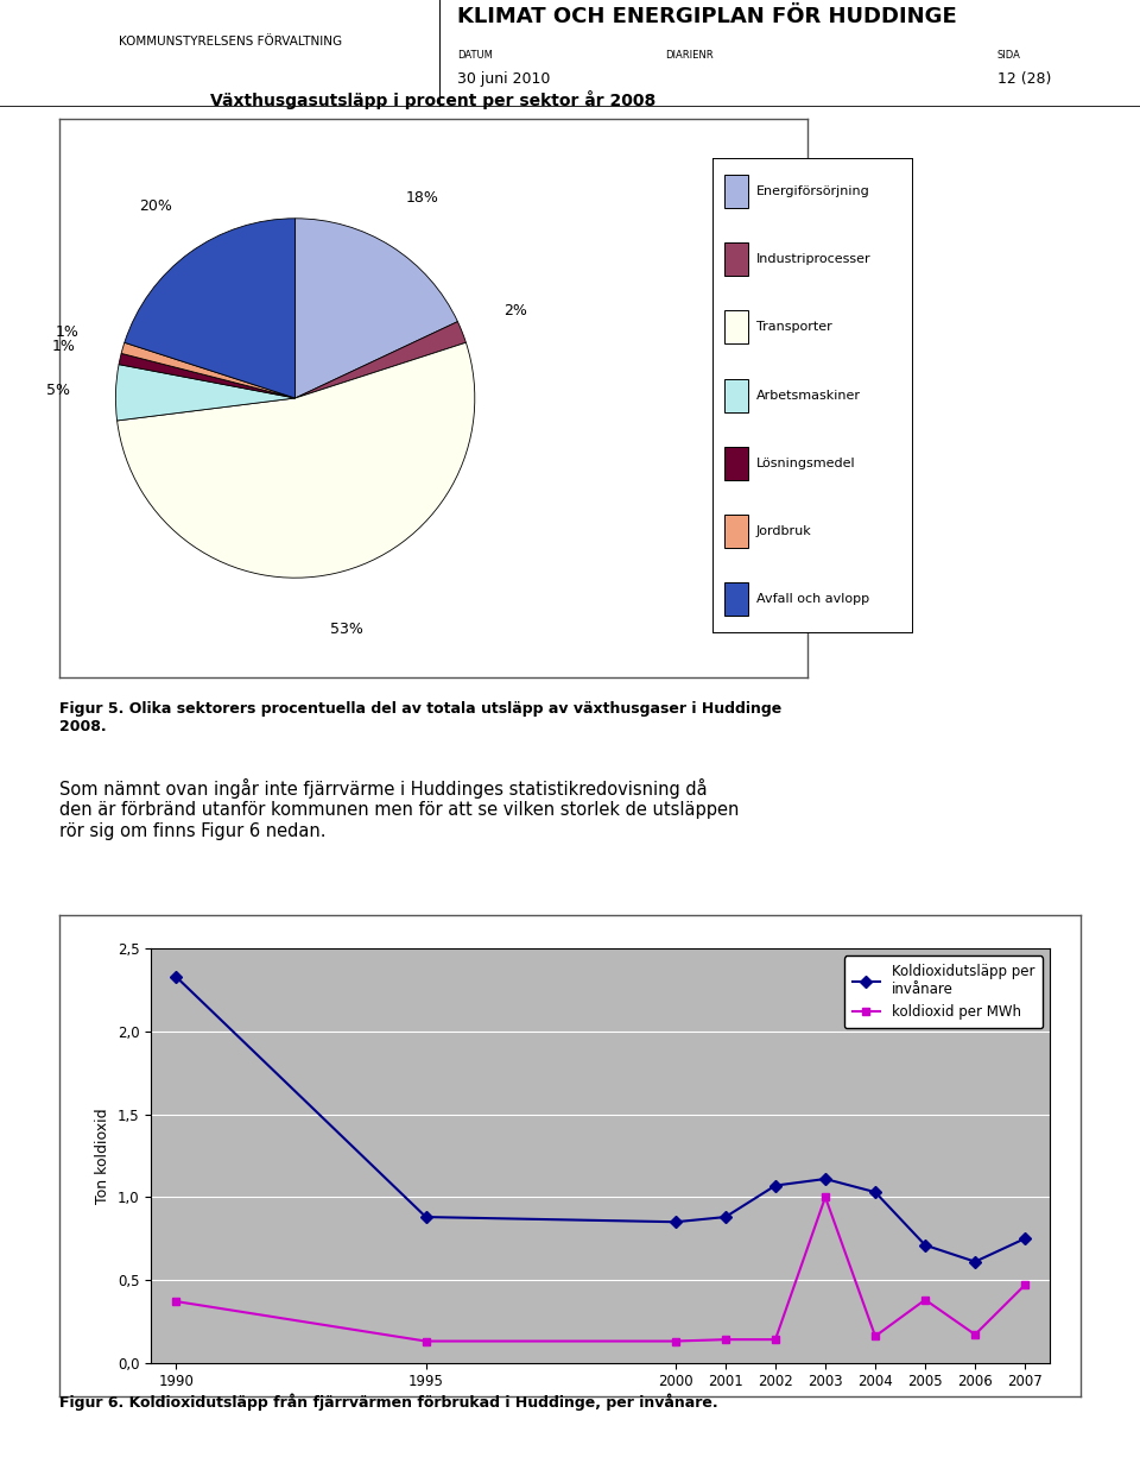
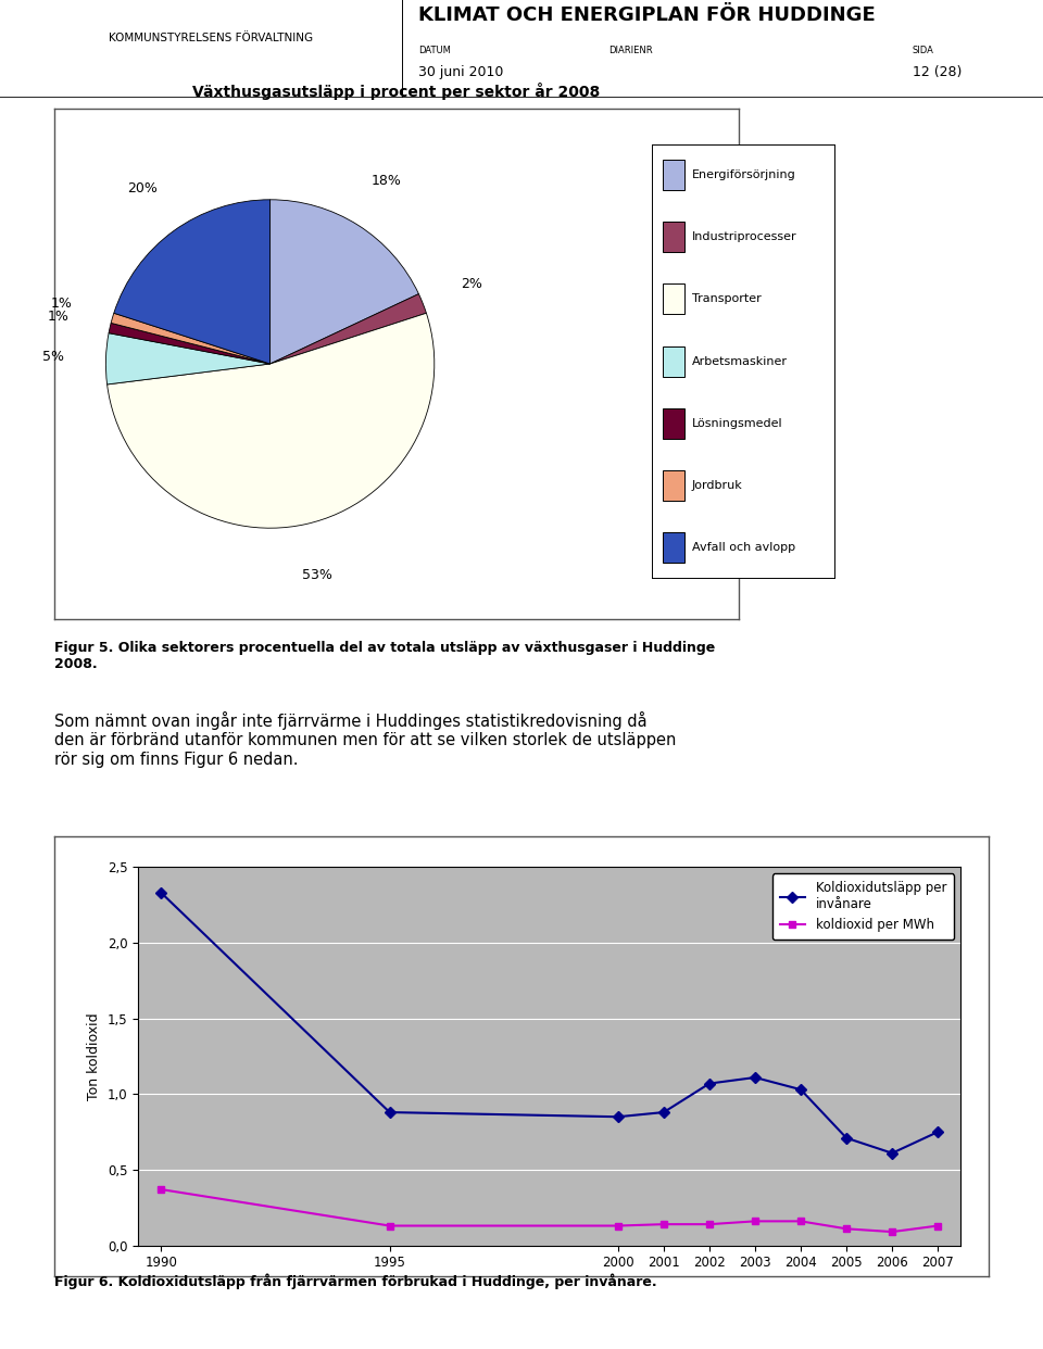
koldioxid per MWh/2003: 1,00 -> 0,16
koldioxid per MWh/2005: 0,38 -> 0,11
koldioxid per MWh/2006: 0,17 -> 0,09
koldioxid per MWh/2007: 0,47 -> 0,13
